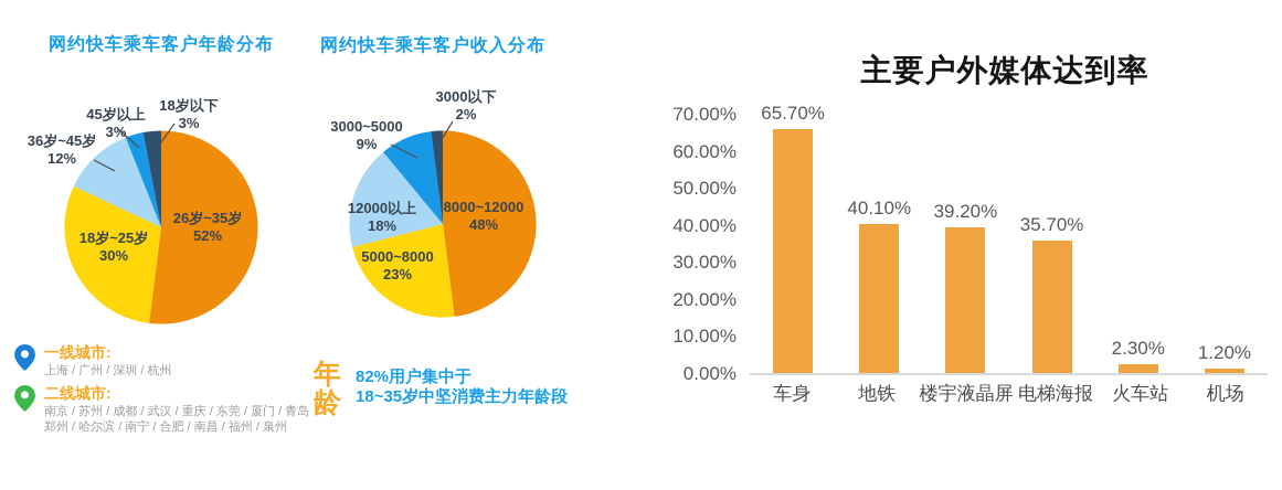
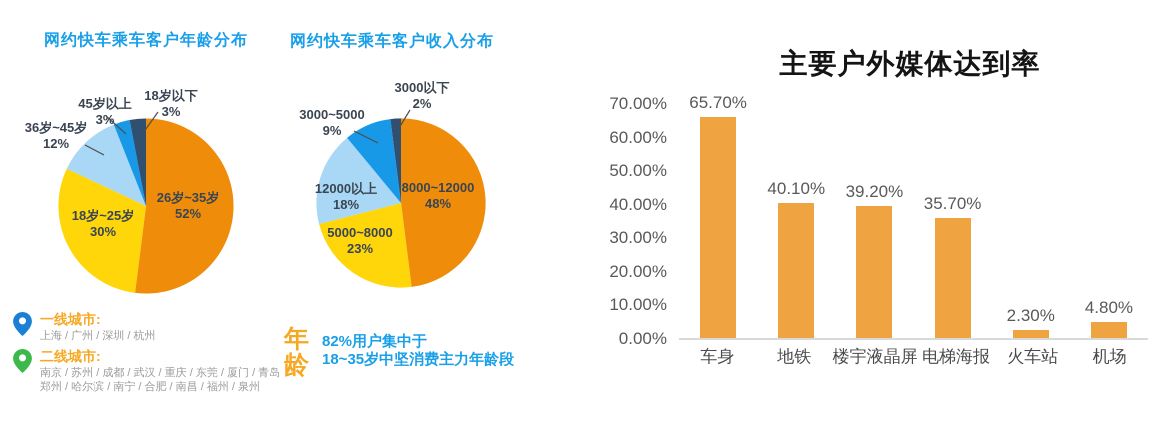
主要户外媒体达到率/机场: 1.20% -> 4.80%
